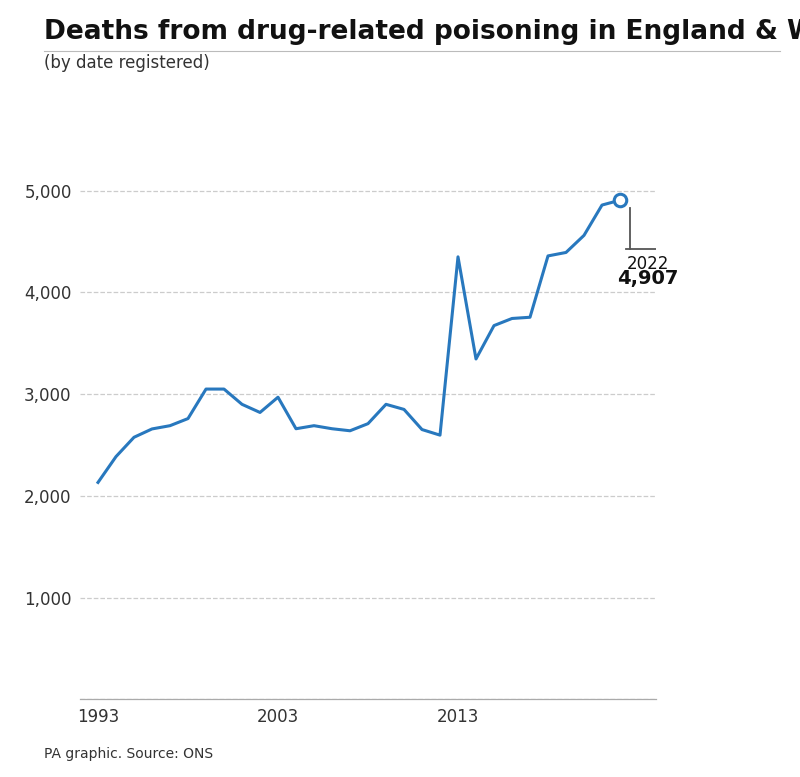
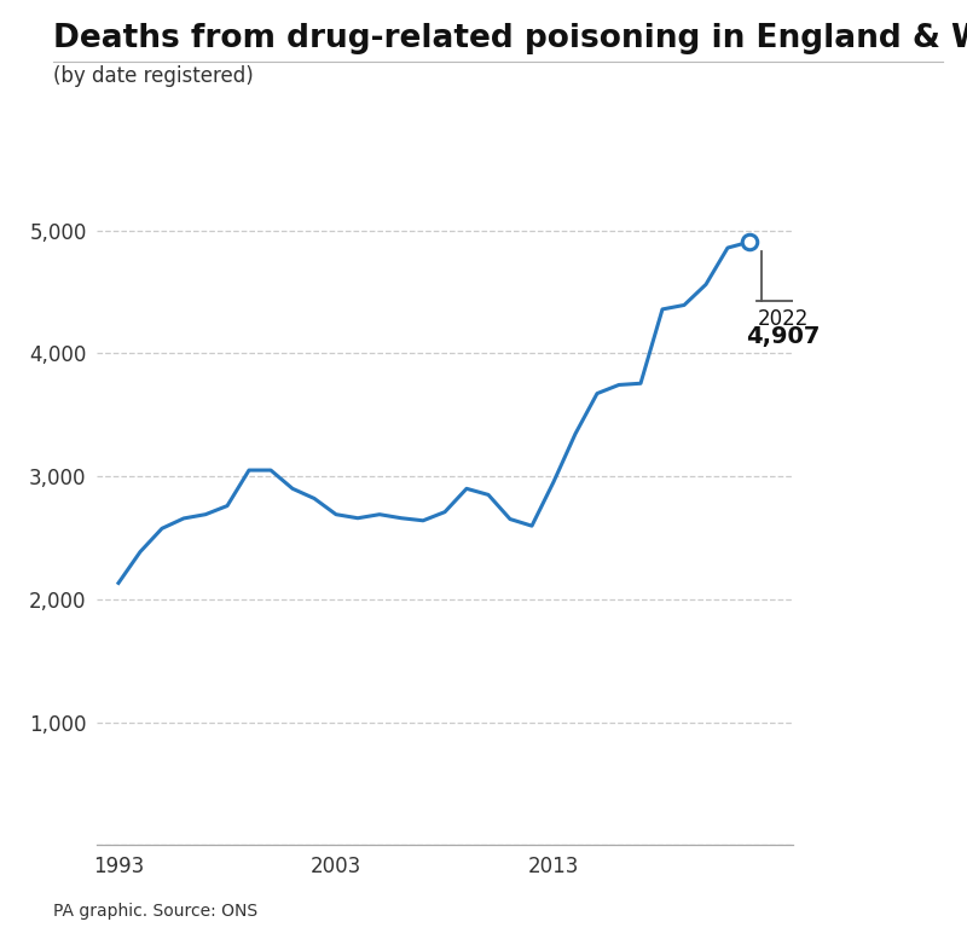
2003: 2,970 -> 2,690
2013: 4,350 -> 2,960
